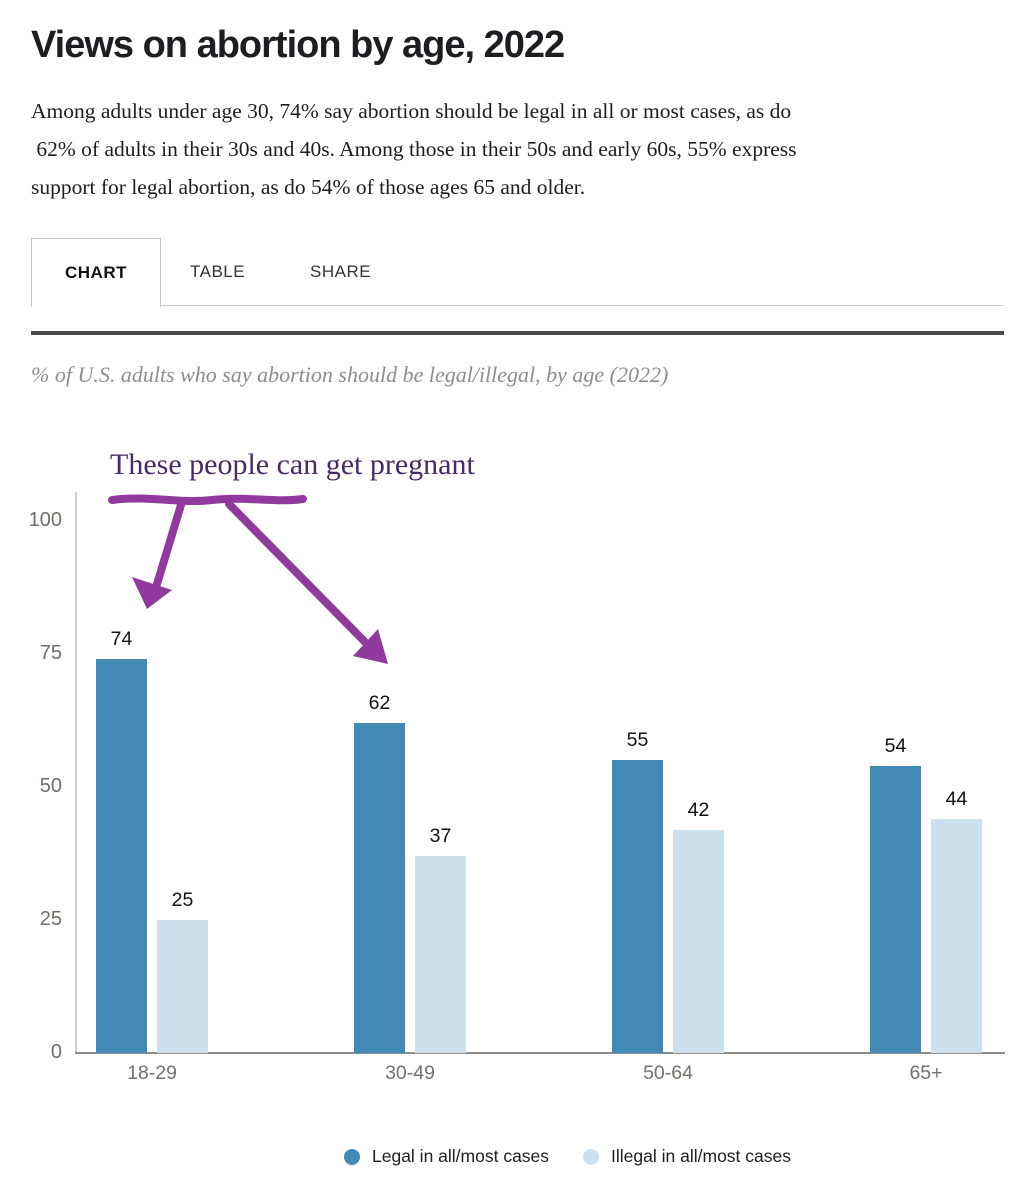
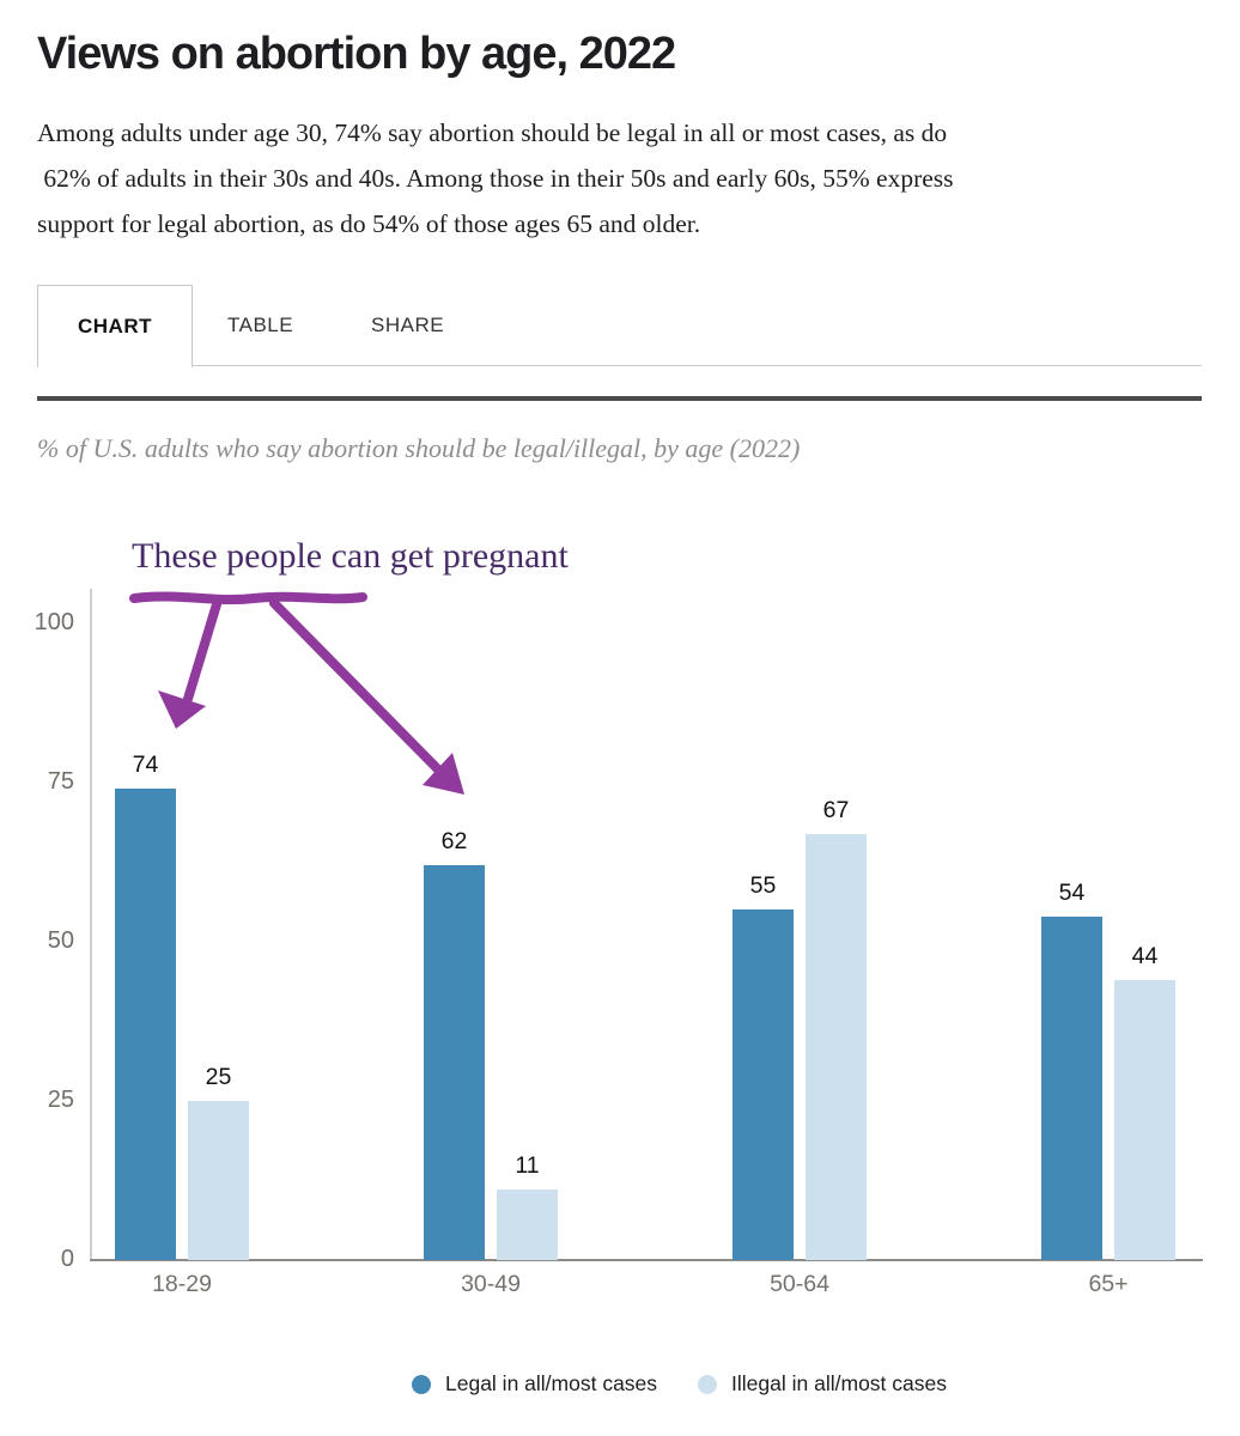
Illegal in all/most cases/30-49: 37 -> 11
Illegal in all/most cases/50-64: 42 -> 67
